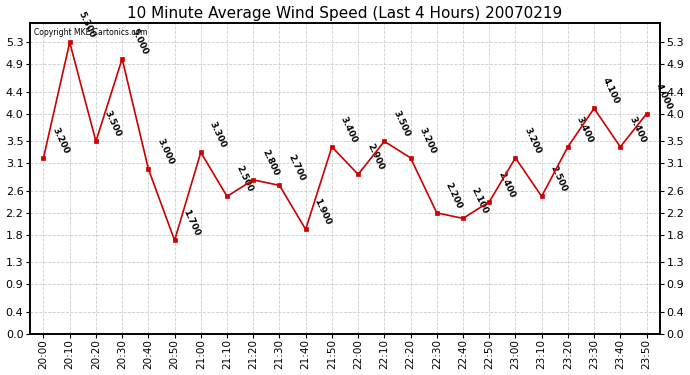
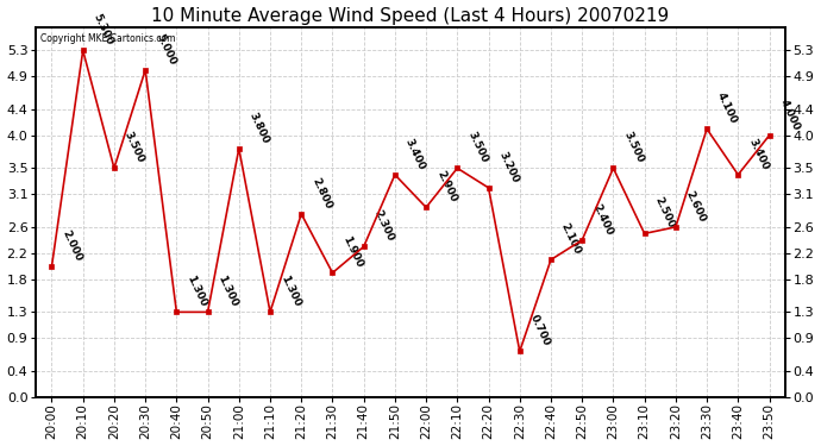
20:00: 3.200 -> 2.000
20:40: 3.000 -> 1.300
20:50: 1.700 -> 1.300
21:00: 3.300 -> 3.800
21:10: 2.500 -> 1.300
21:30: 2.700 -> 1.900
21:40: 1.900 -> 2.300
22:30: 2.200 -> 0.700
23:00: 3.200 -> 3.500
23:20: 3.400 -> 2.600
